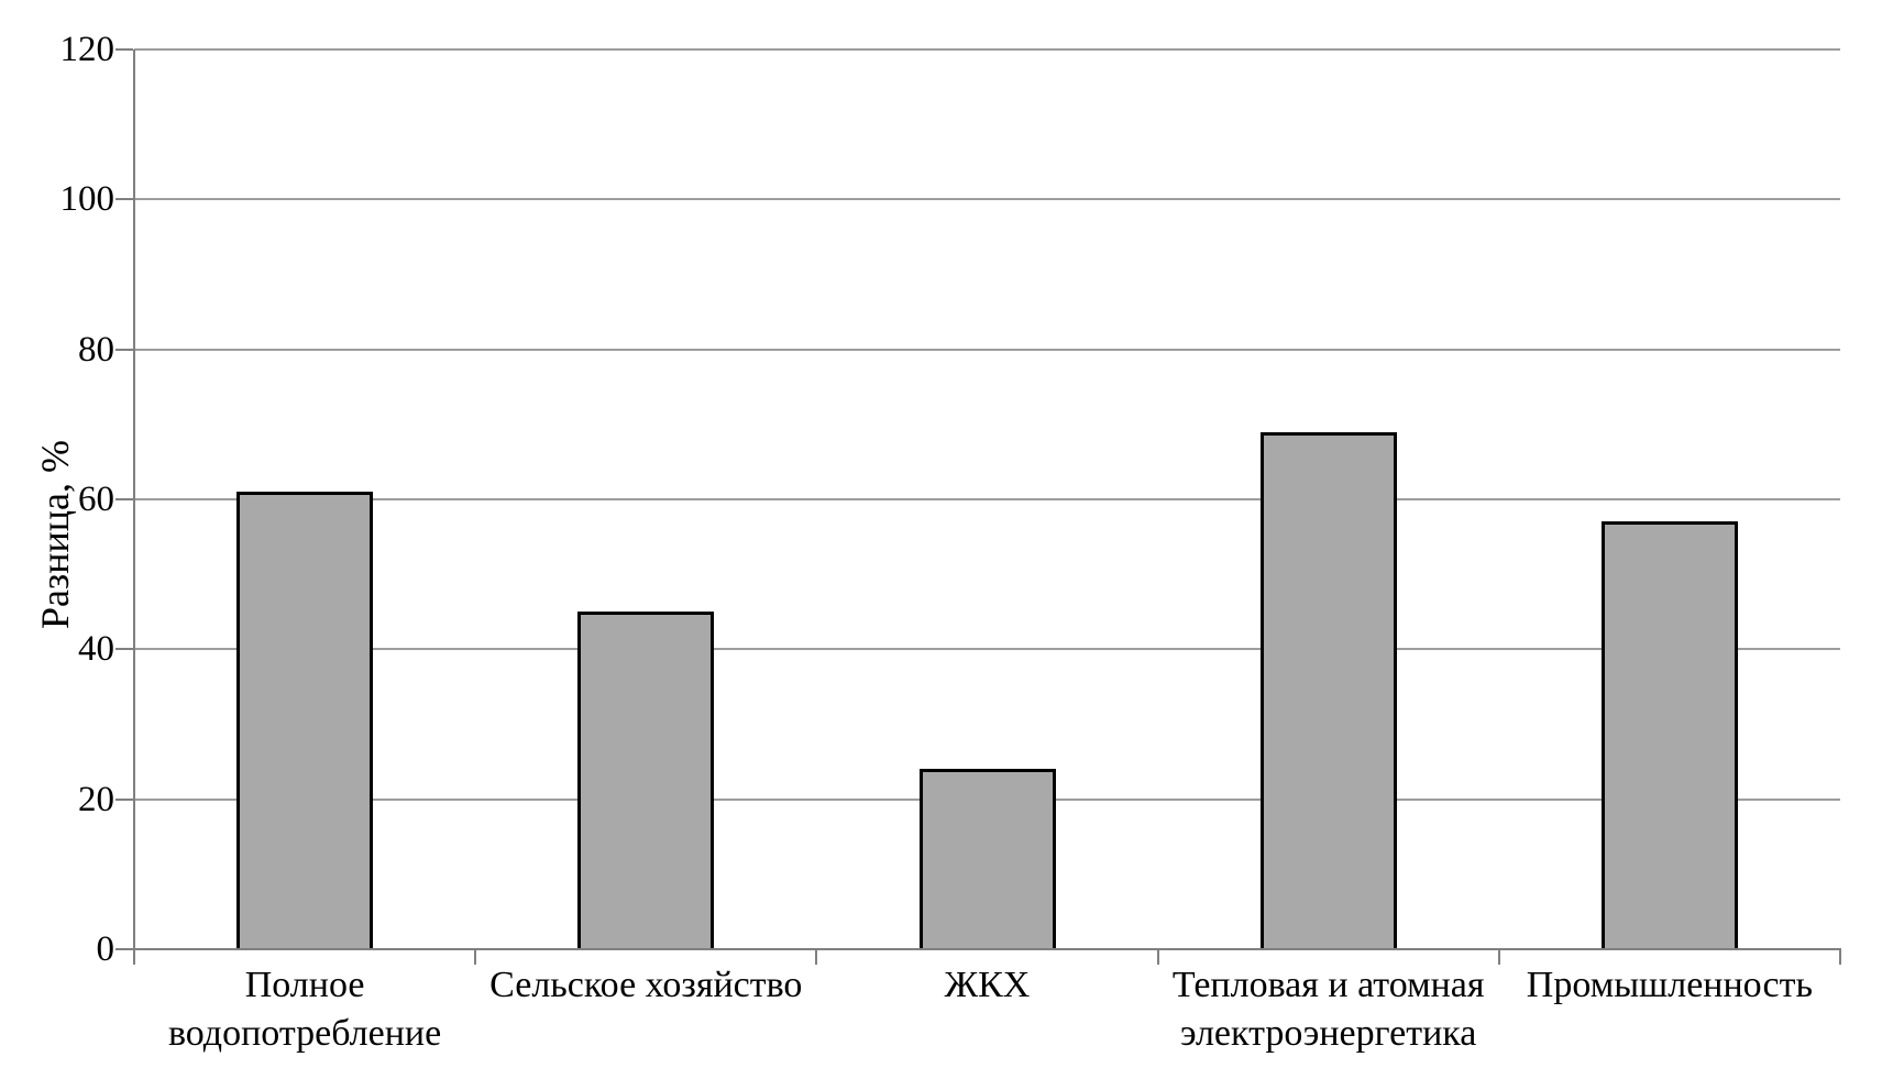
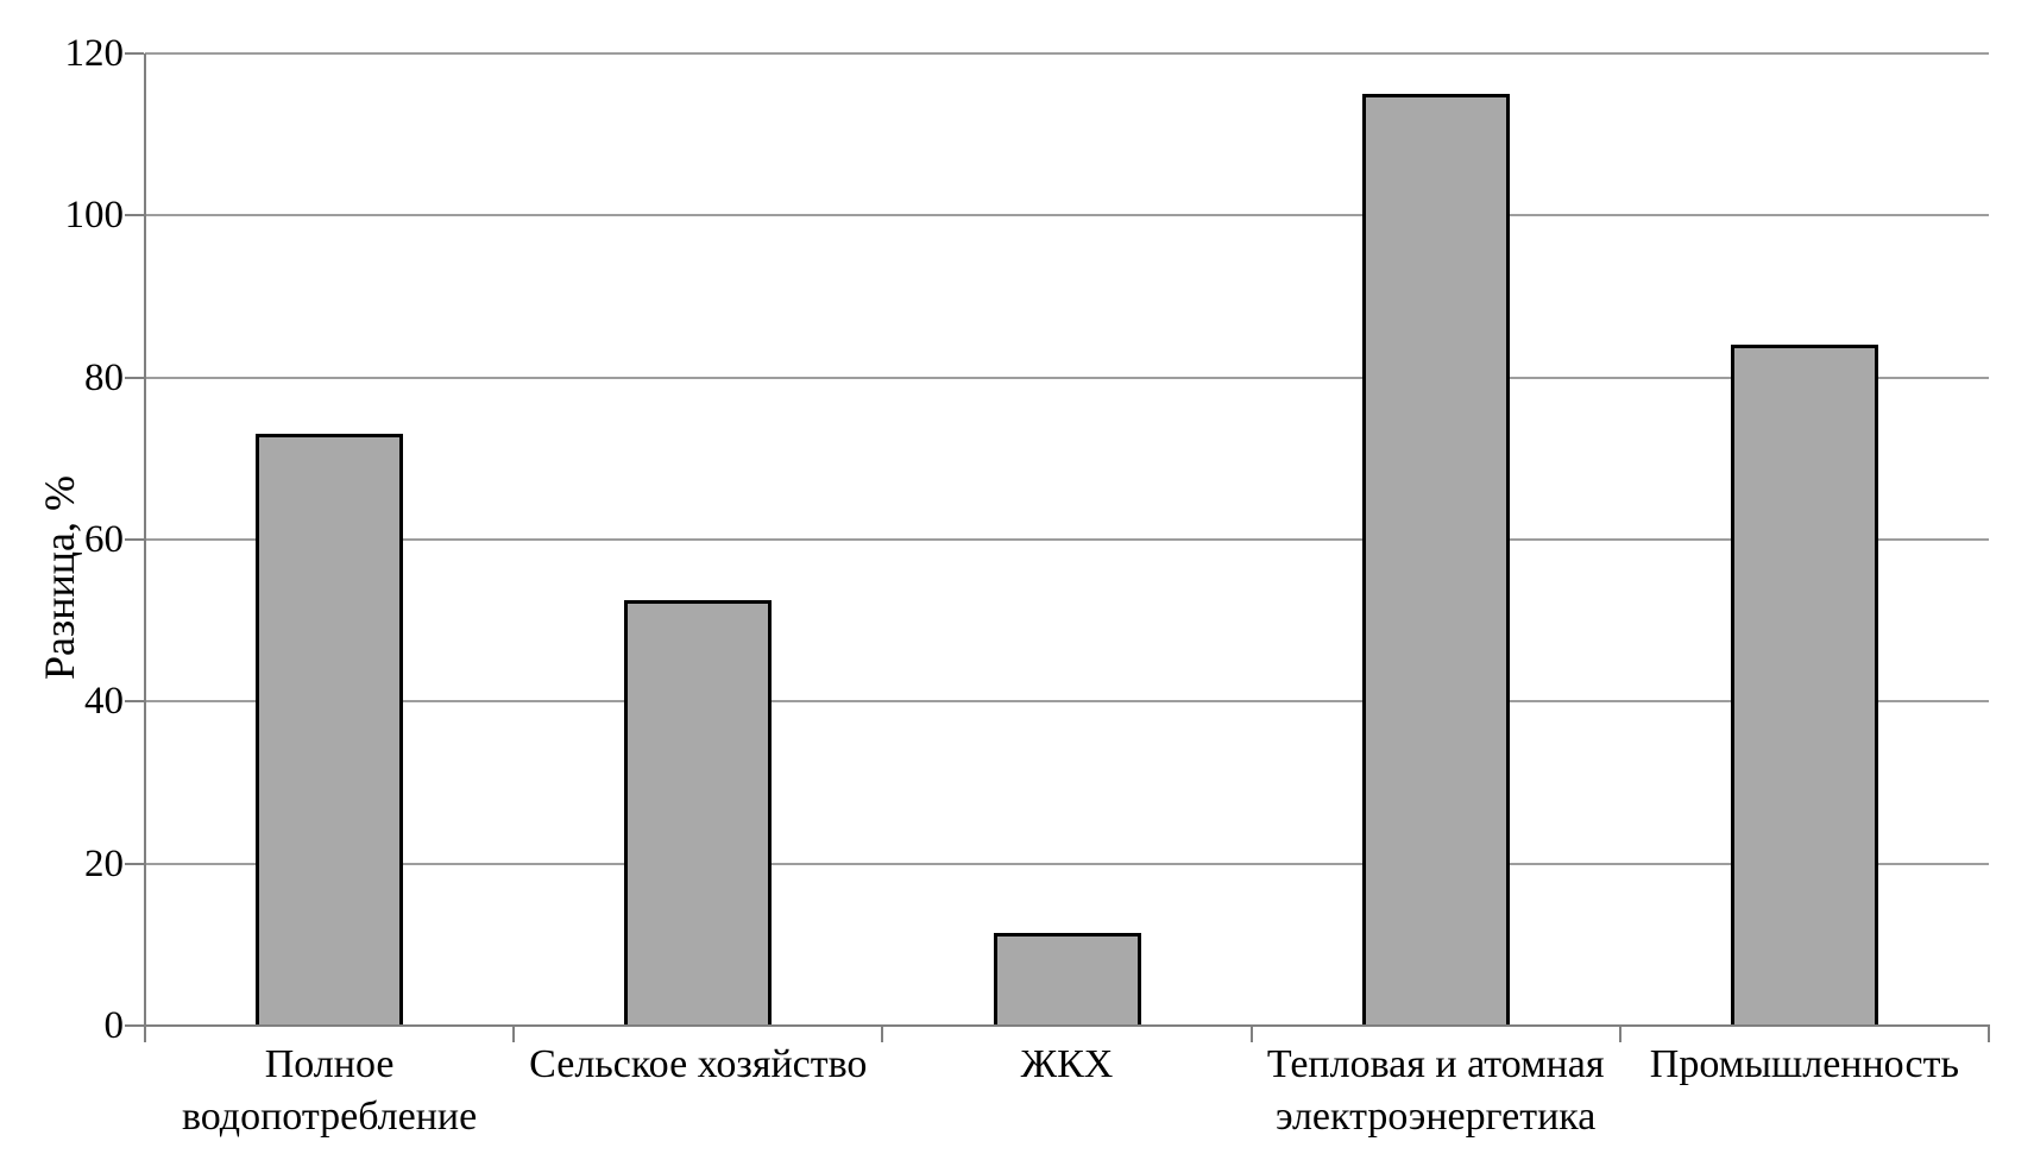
Полное водопотребление: 61 -> 73
Сельское хозяйство: 45 -> 52
ЖКХ: 24 -> 12
Тепловая и атомная электроэнергетика: 69 -> 115
Промышленность: 57 -> 84
